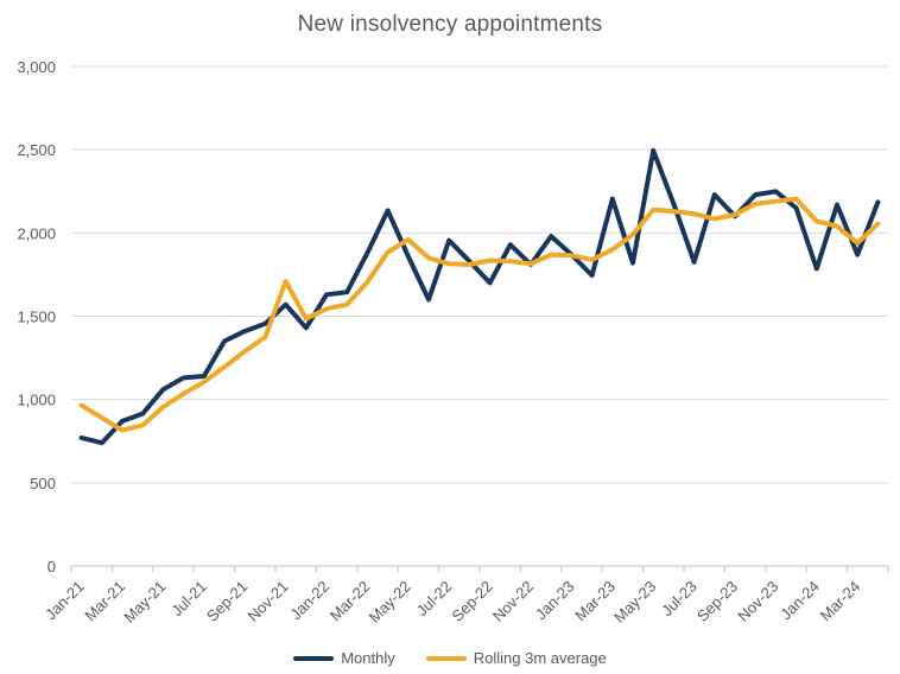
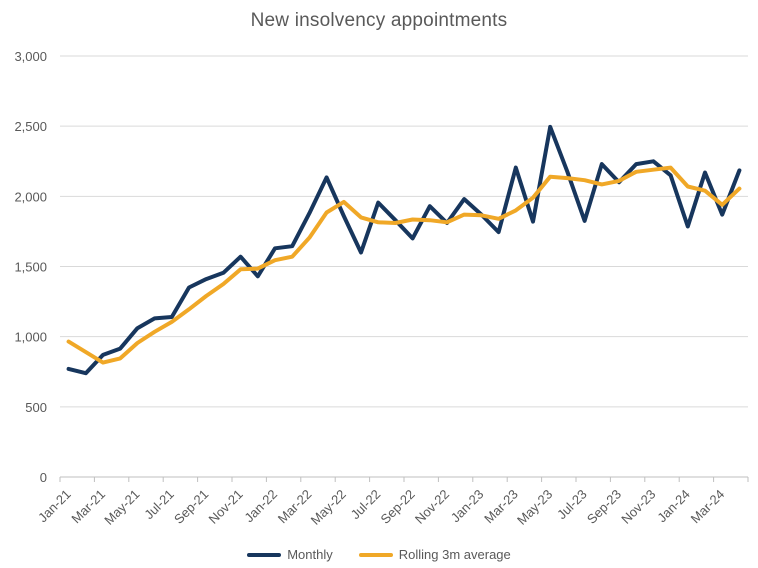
Rolling 3m average/Nov-21: 1710 -> 1480
